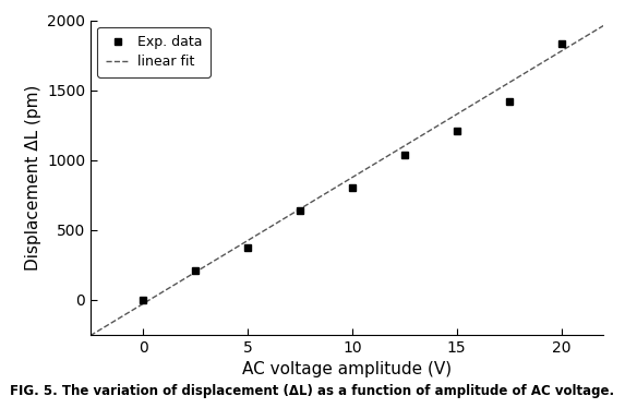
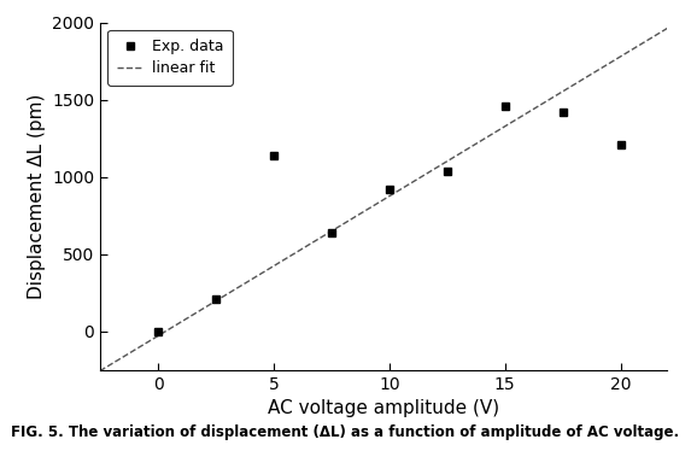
Exp. data/5: 380 -> 1140
Exp. data/10: 800 -> 920
Exp. data/15: 1200 -> 1460
Exp. data/20: 1830 -> 1210
